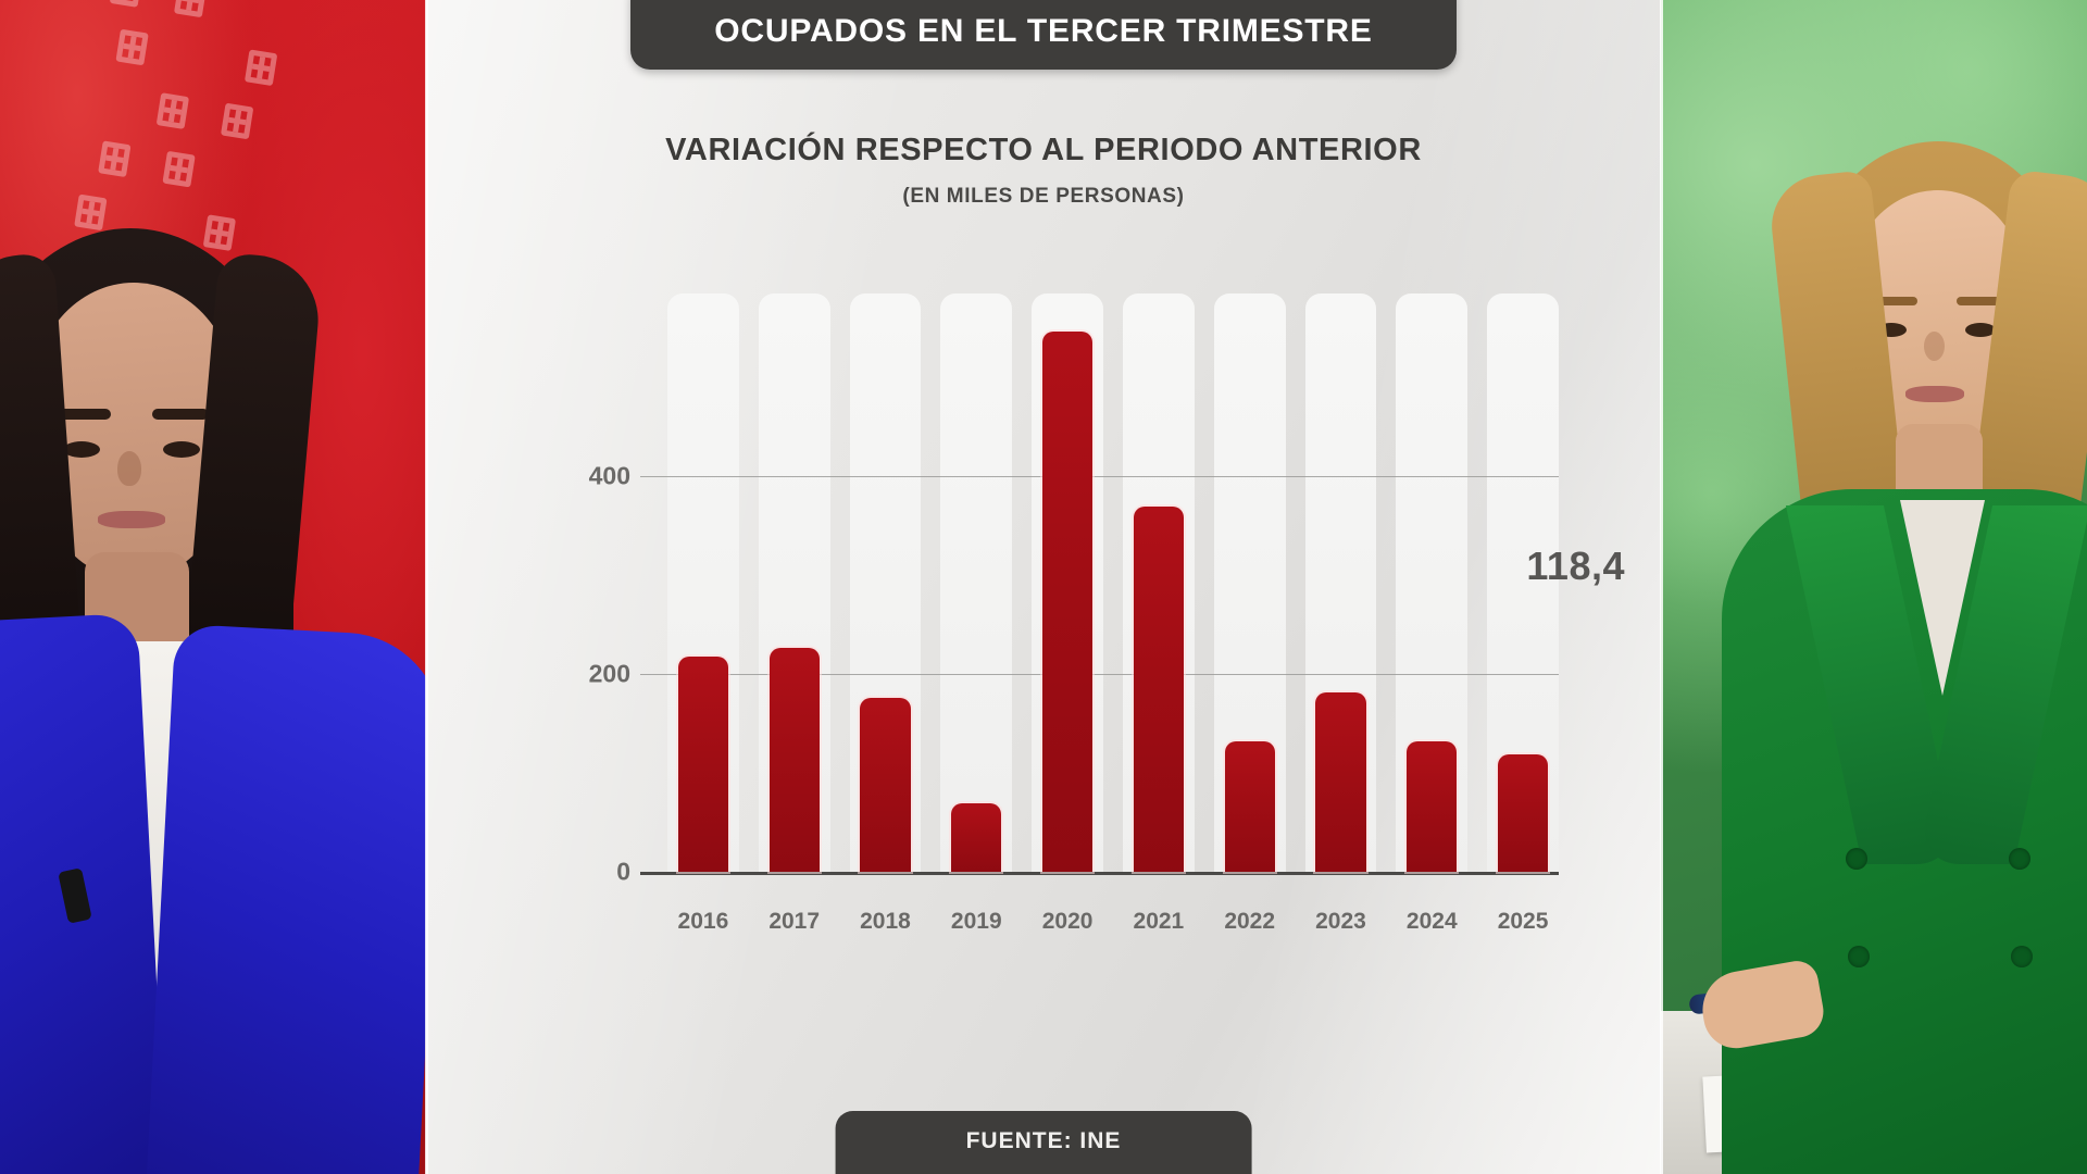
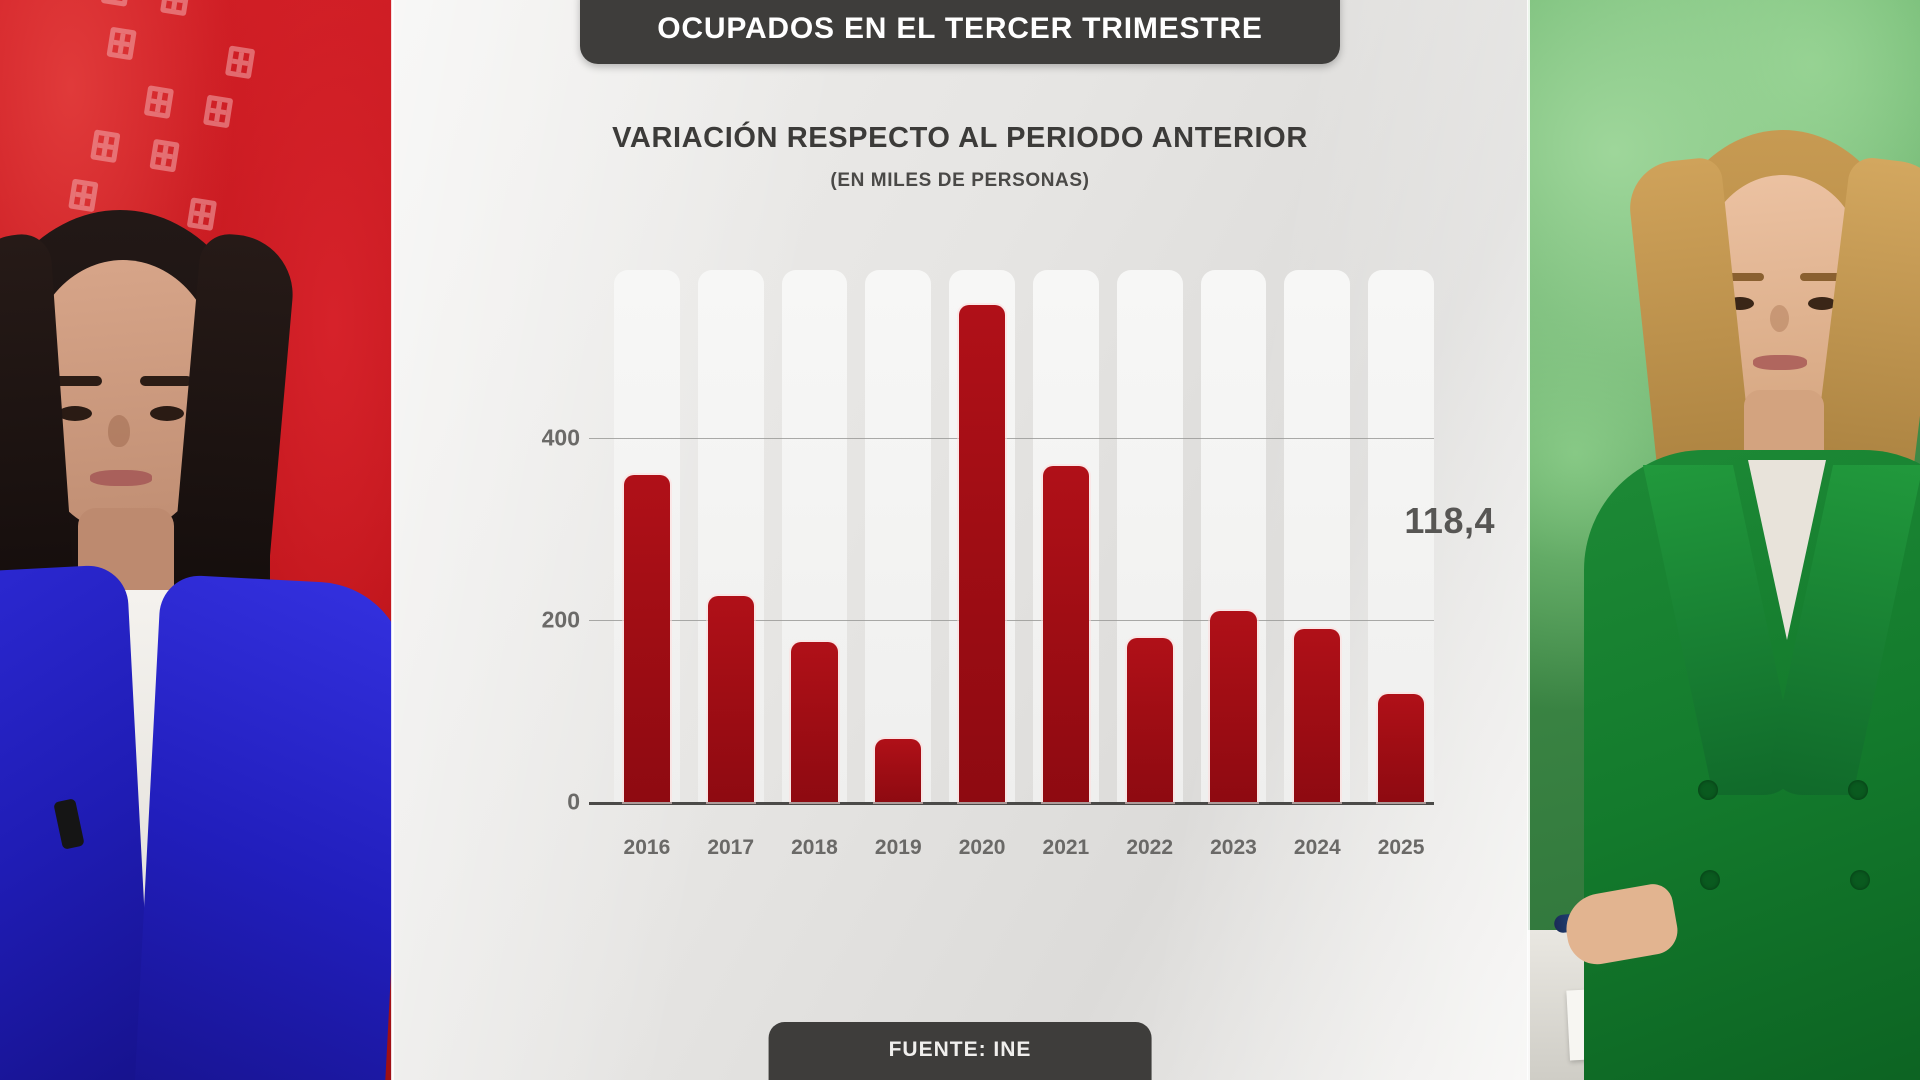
2016: 220 -> 360
2022: 130 -> 180
2023: 180 -> 210
2024: 130 -> 190
